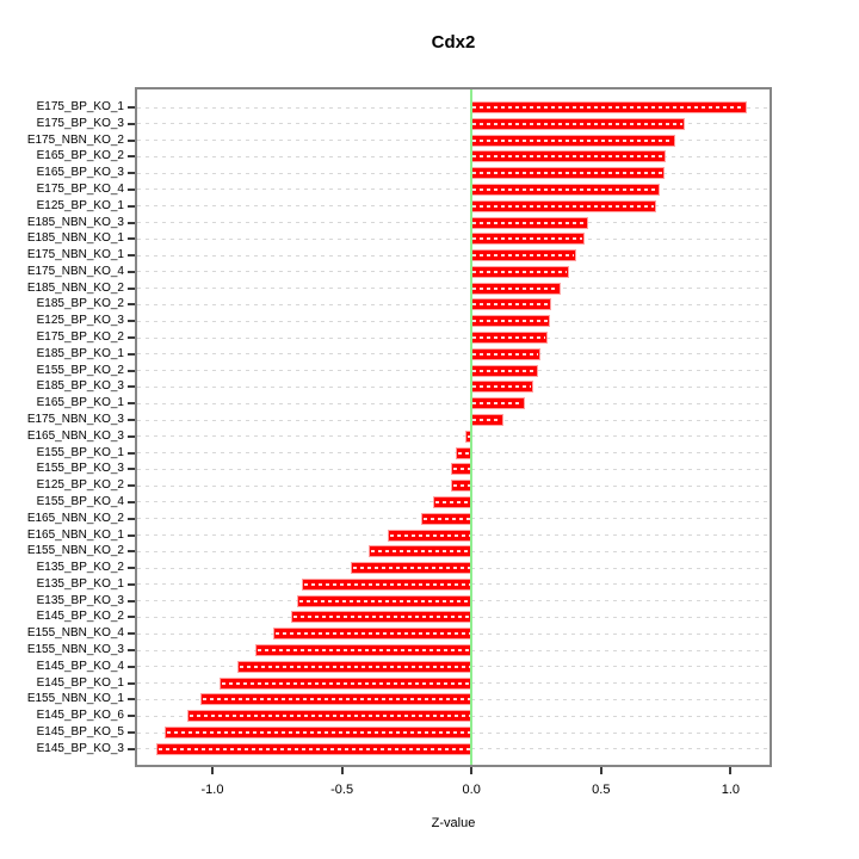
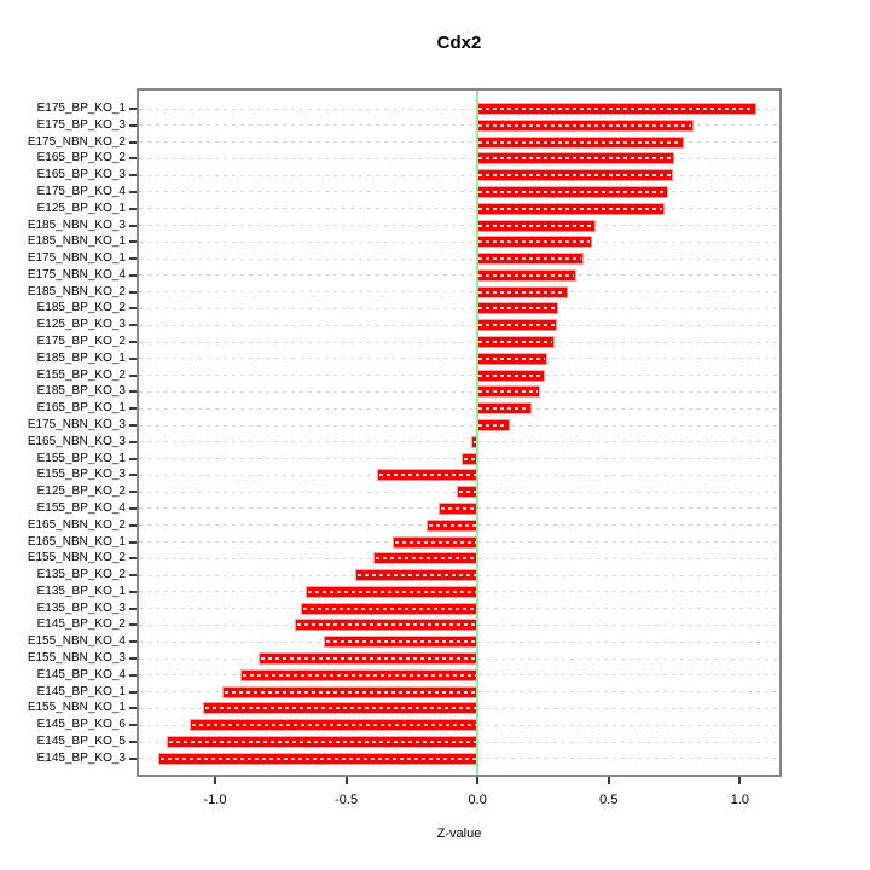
E155_BP_KO_3: -0.07 -> -0.38
E155_NBN_KO_4: -0.76 -> -0.58
